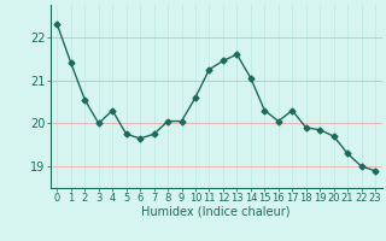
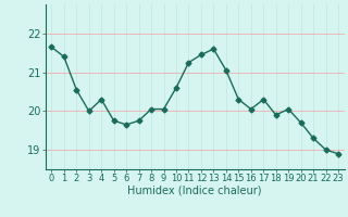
0: 22.30 -> 21.65
19: 19.85 -> 20.05
